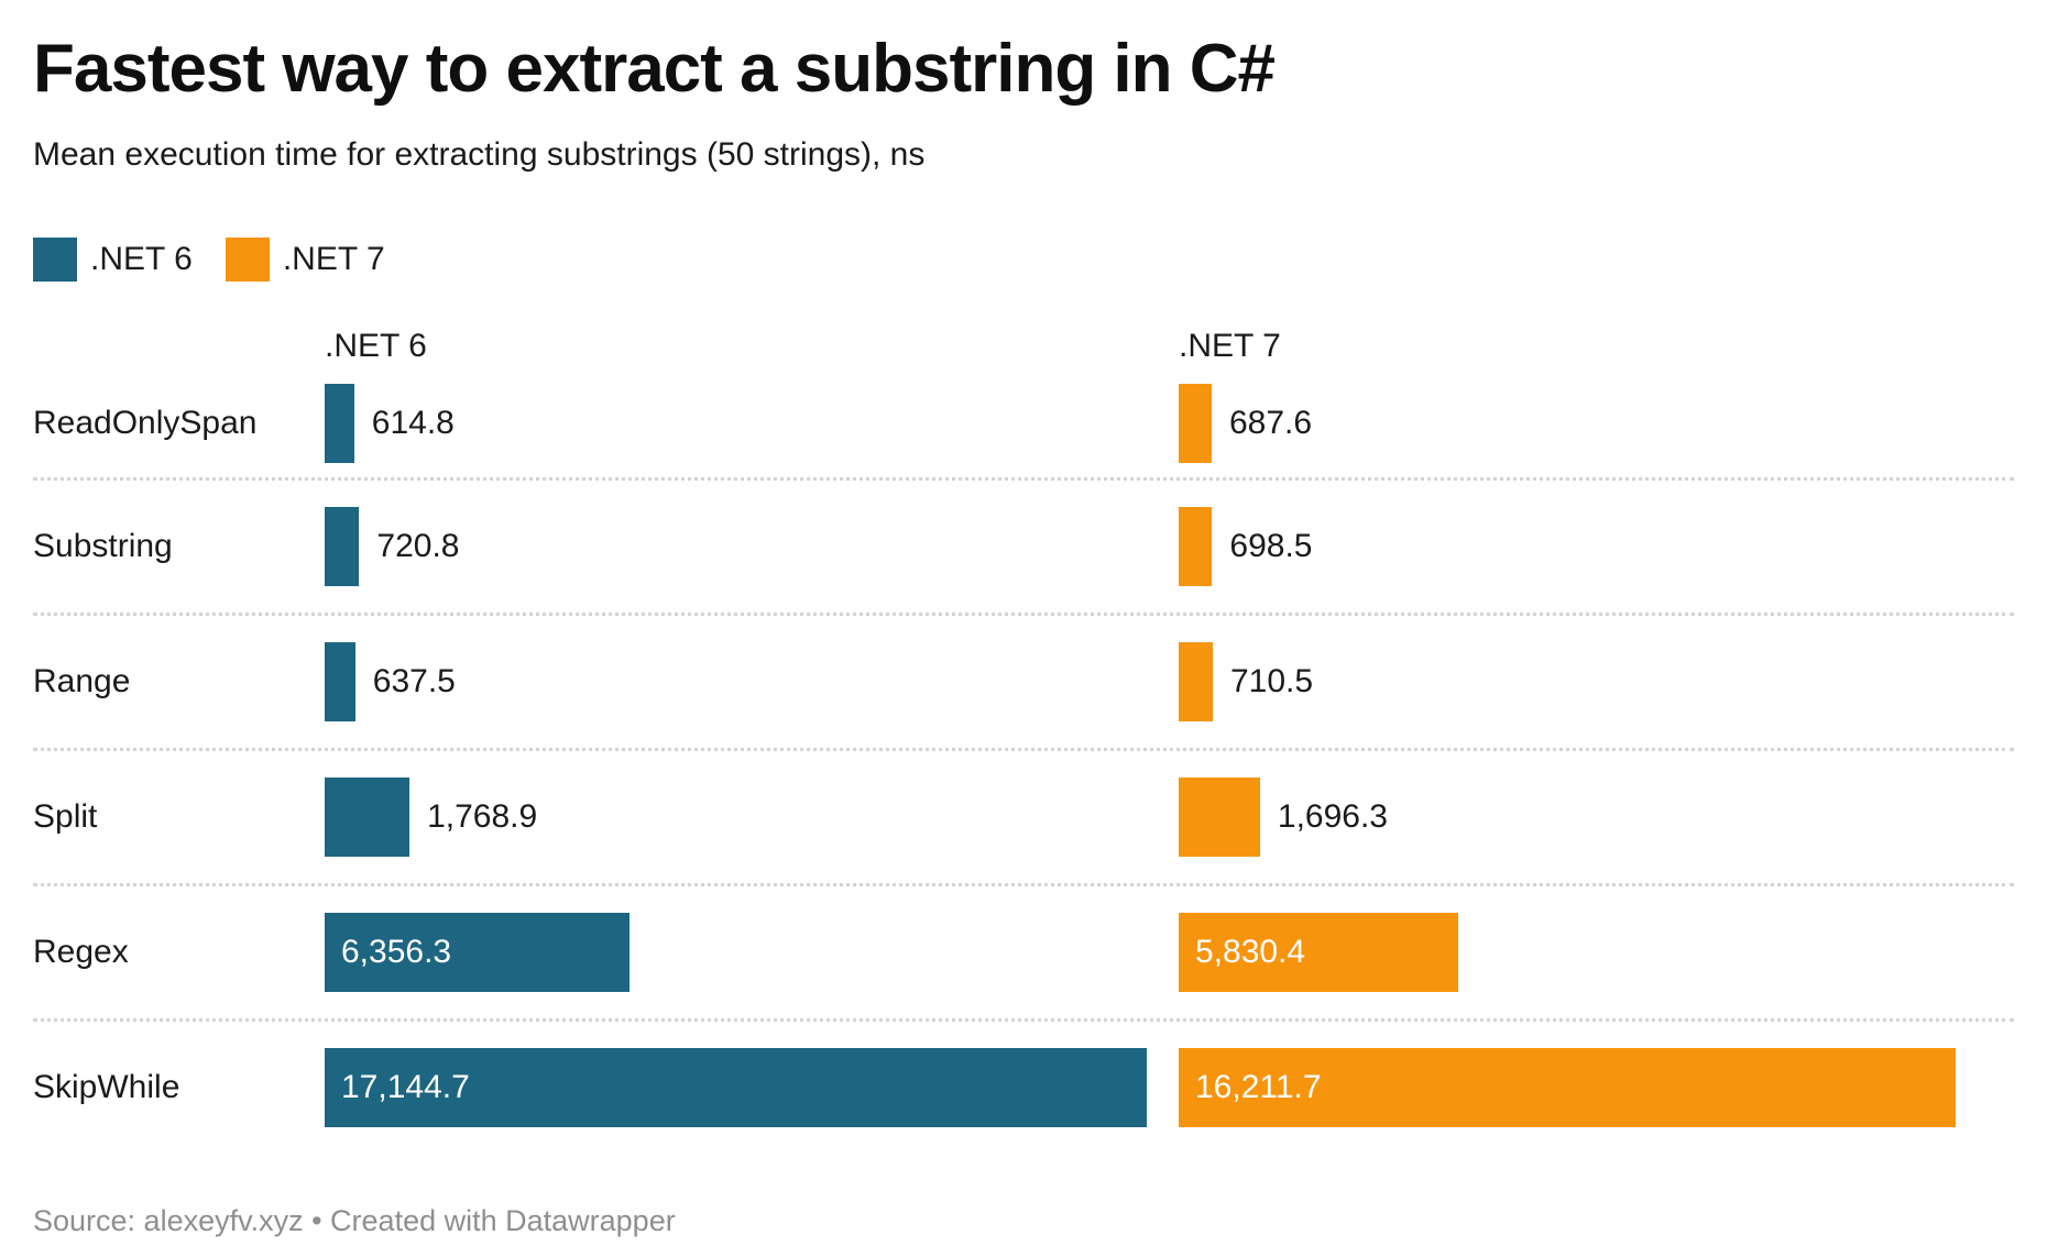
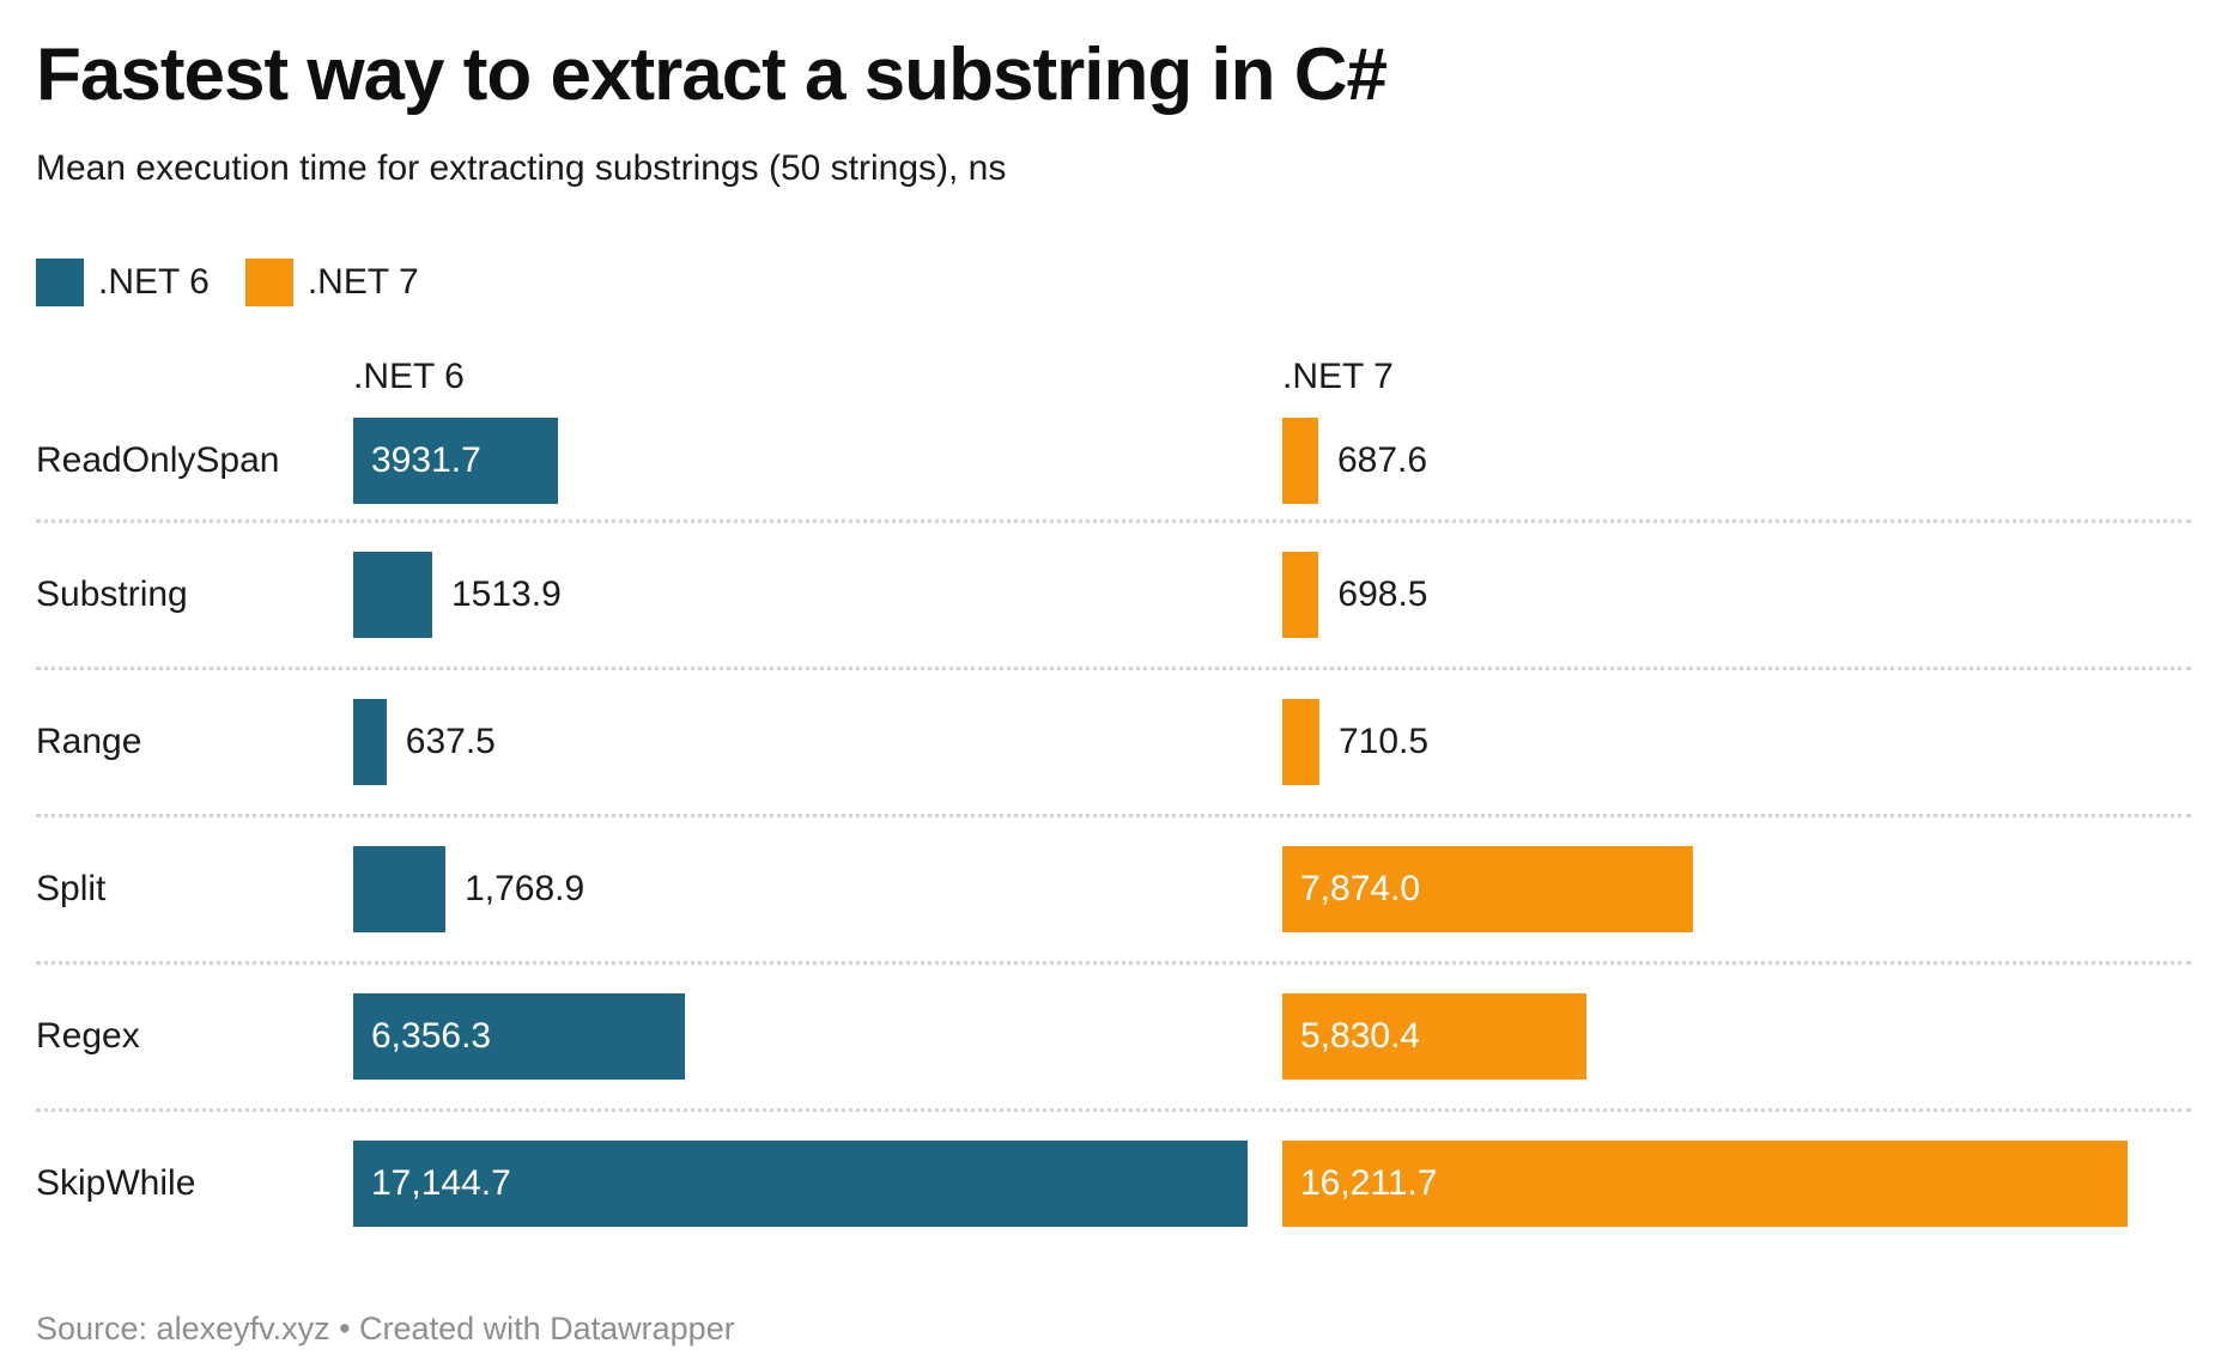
.NET 6/ReadOnlySpan: 614.8 -> 3931.7
.NET 6/Substring: 720.8 -> 1513.9
.NET 7/Split: 1,696.3 -> 7,874.0
